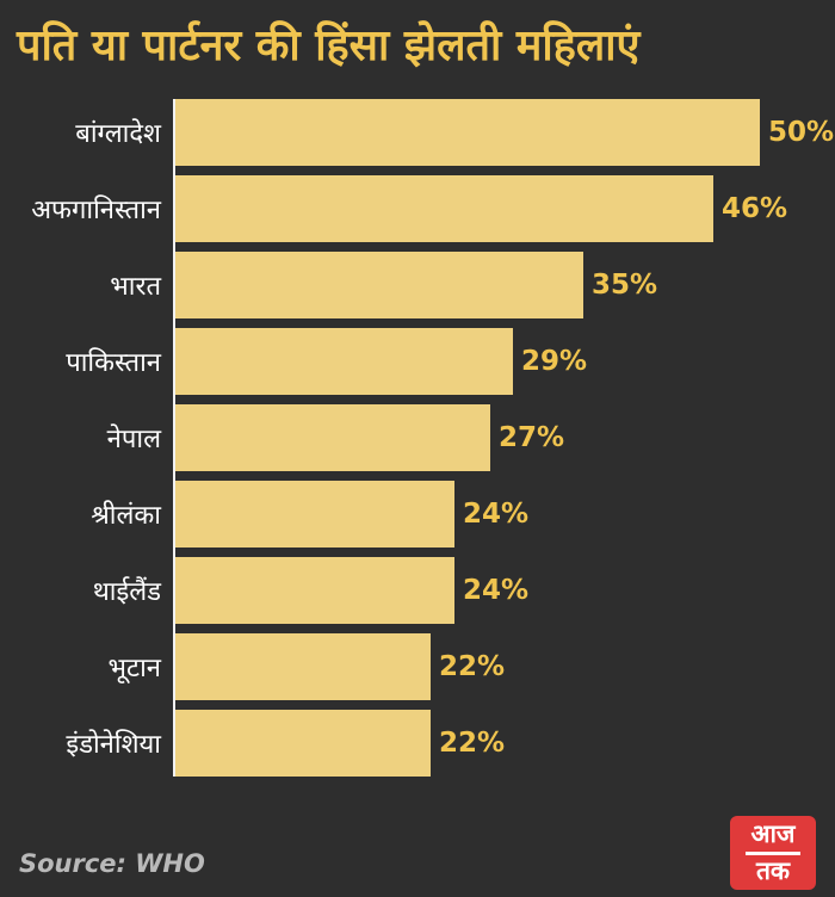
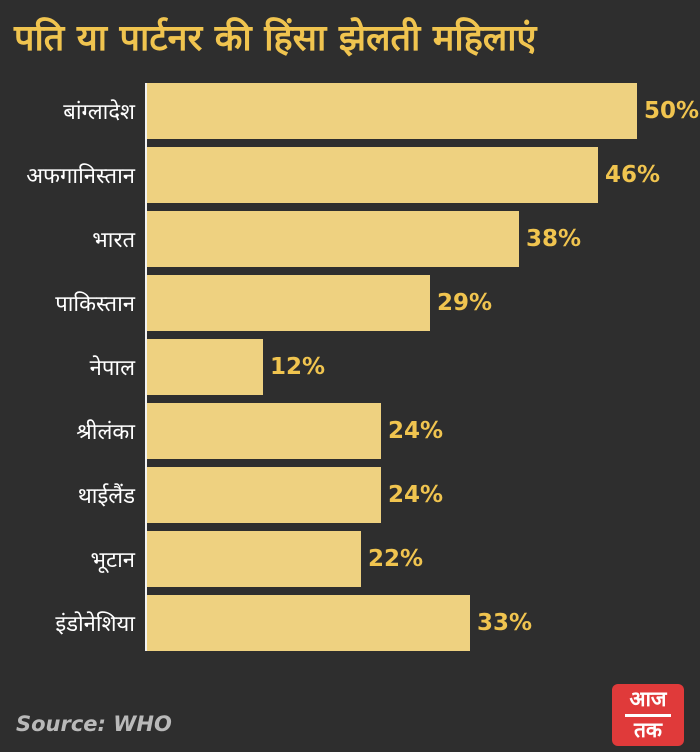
भारत: 35% -> 38%
नेपाल: 27% -> 12%
इंडोनेशिया: 22% -> 33%
